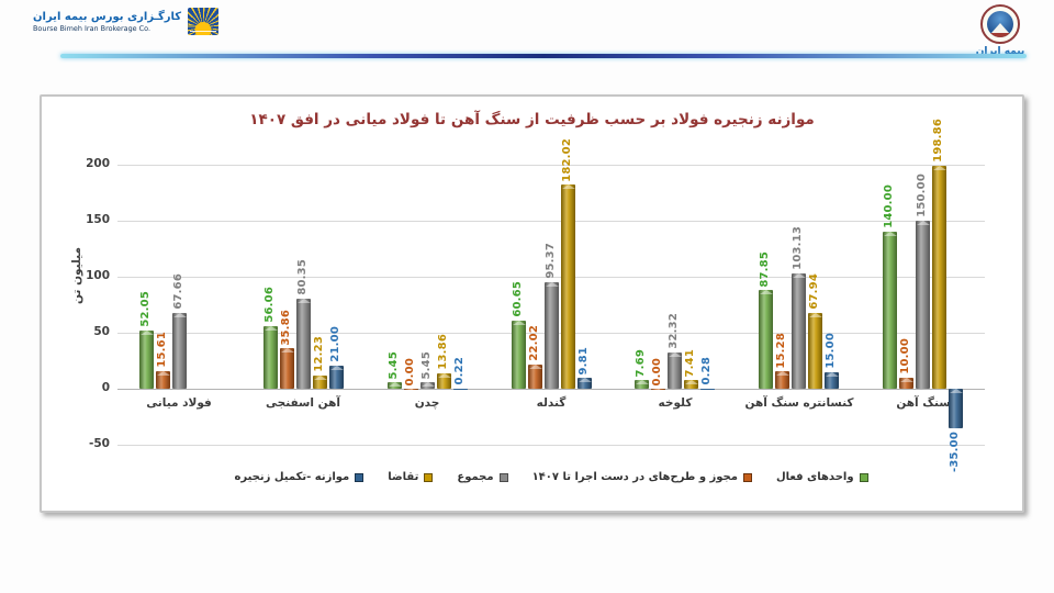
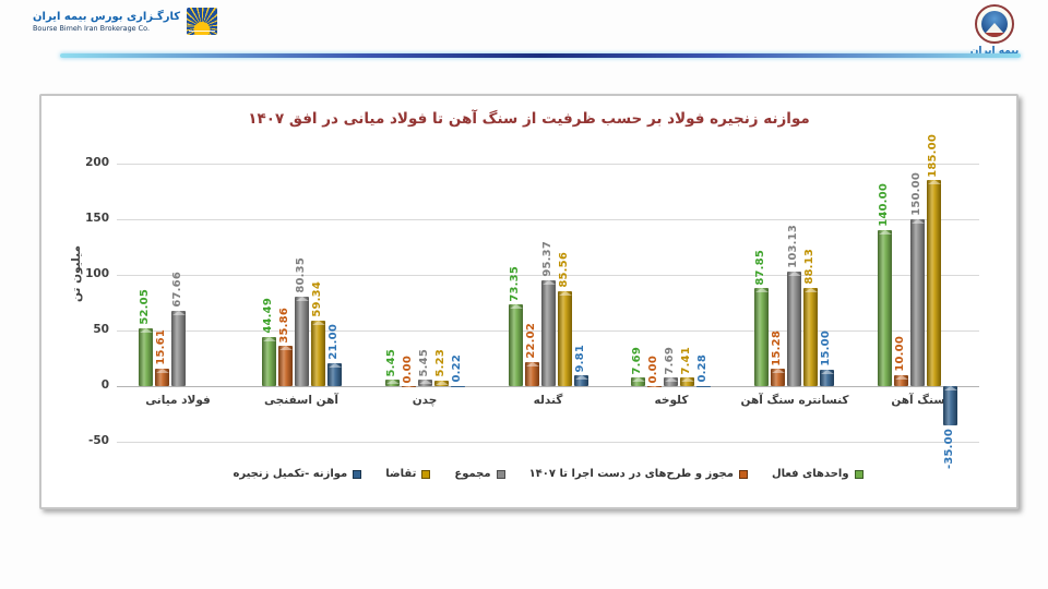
واحدهای فعال/آهن اسفنجی: 56.06 -> 44.49
تقاضا/آهن اسفنجی: 12.23 -> 59.34
تقاضا/چدن: 13.86 -> 5.23
واحدهای فعال/گندله: 60.65 -> 73.35
تقاضا/گندله: 182.02 -> 85.56
مجموع/کلوخه: 32.32 -> 7.69
تقاضا/کنسانتره سنگ آهن: 67.94 -> 88.13
تقاضا/سنگ آهن: 198.86 -> 185.00
